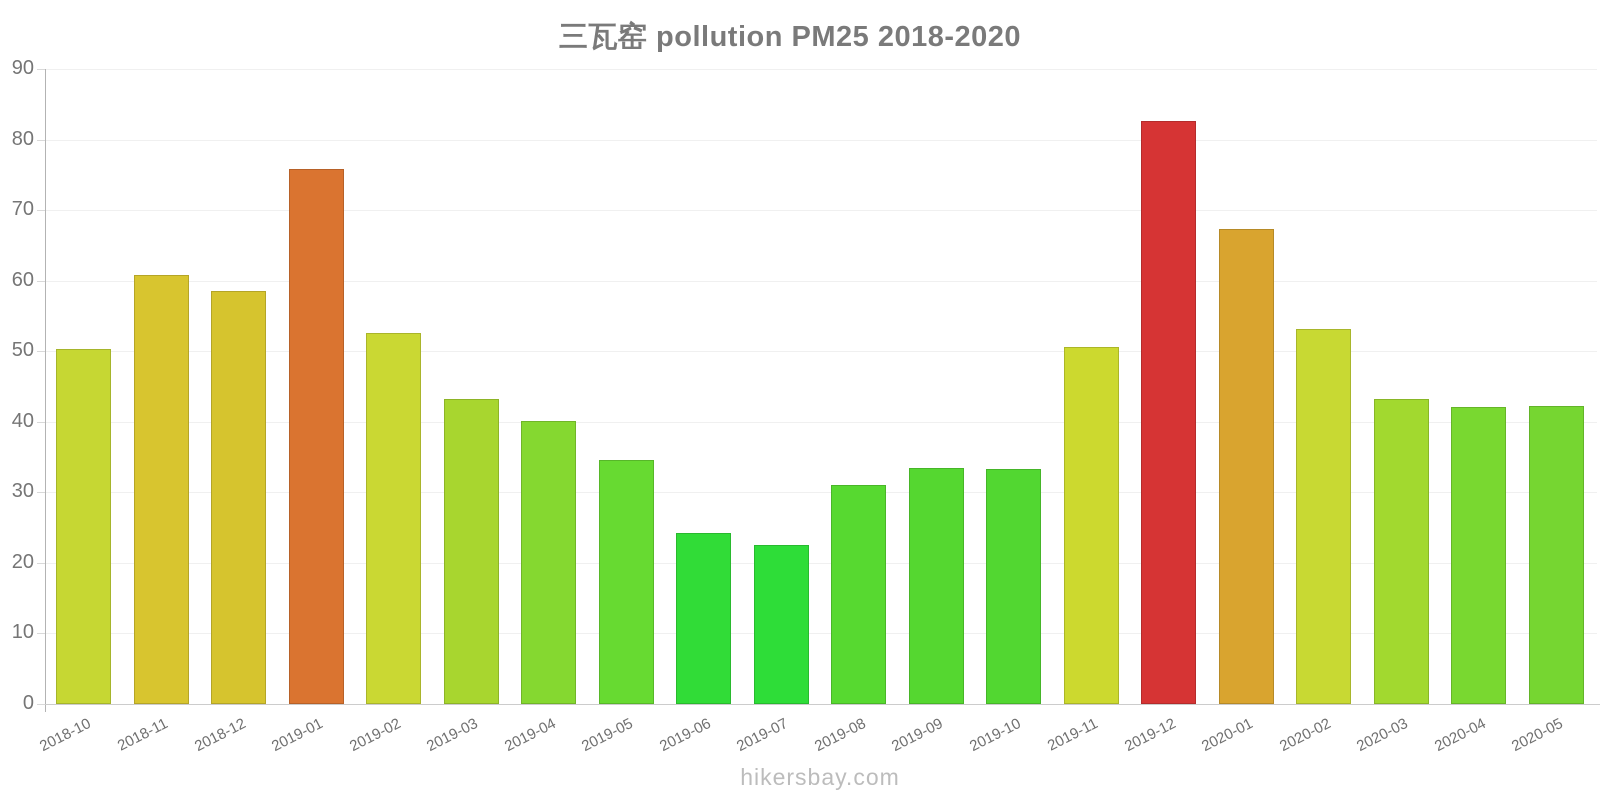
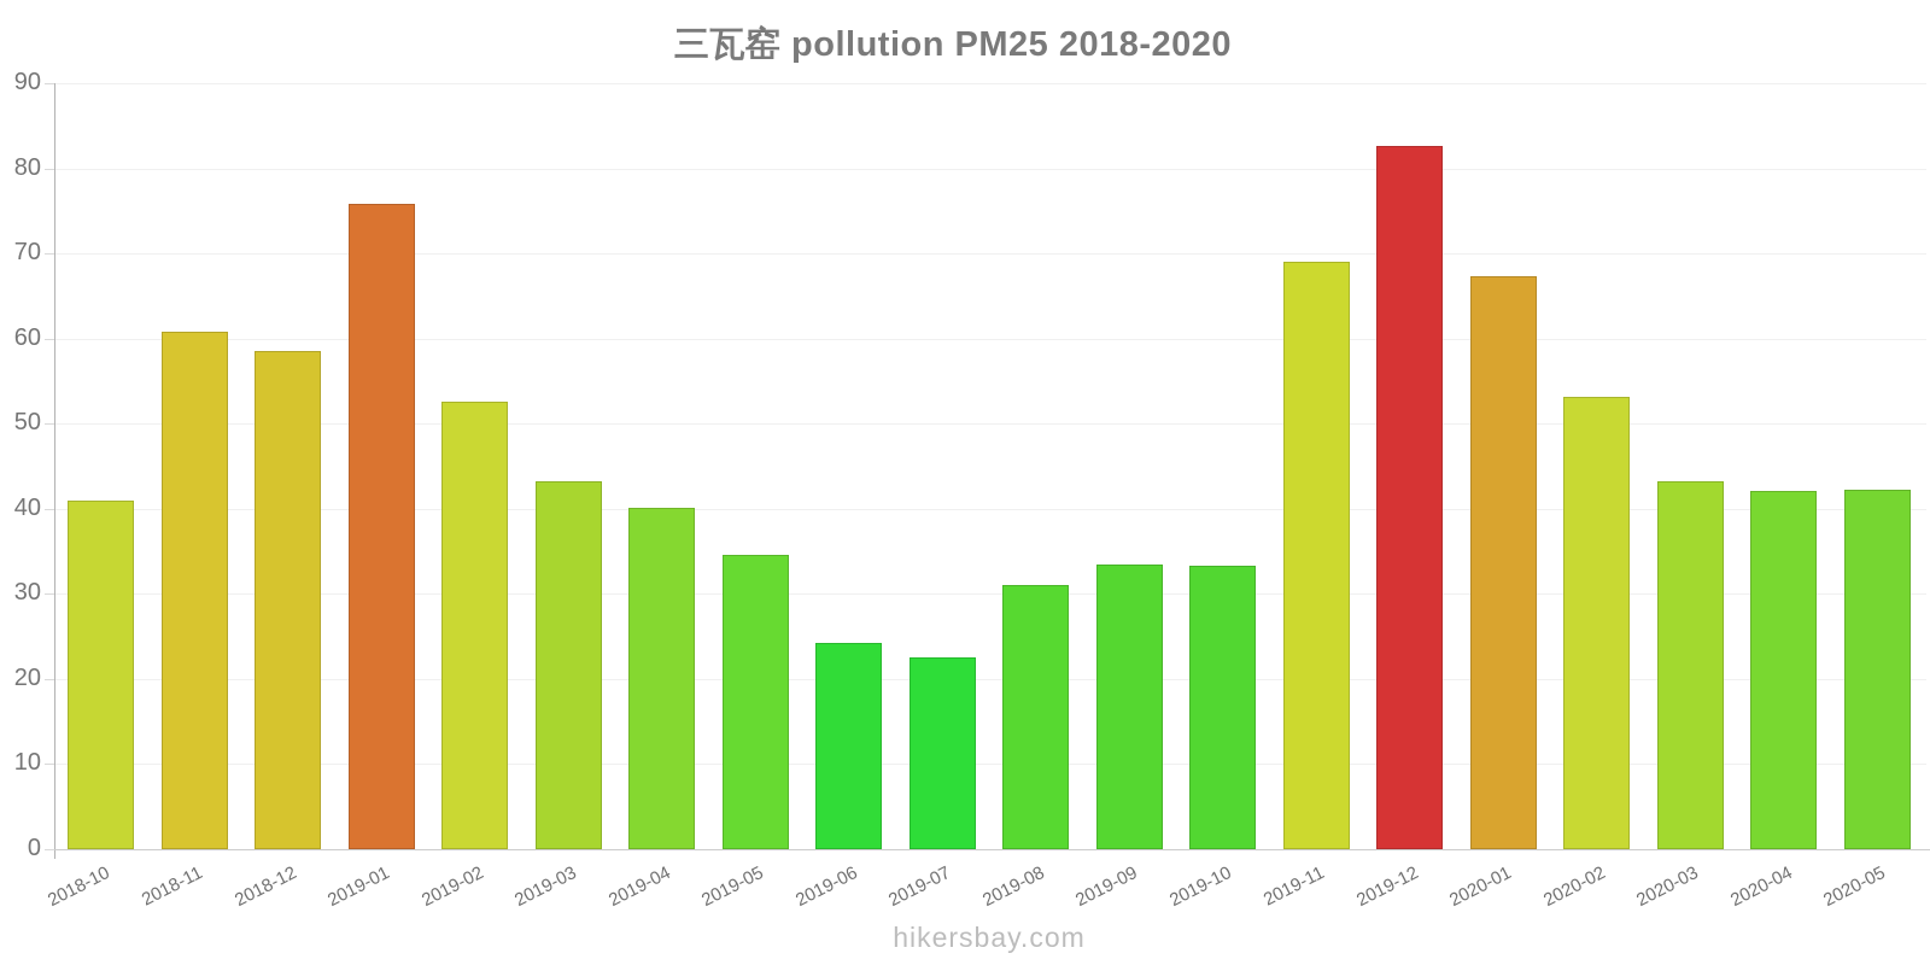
2018-10: 50 -> 41
2019-11: 51 -> 69
